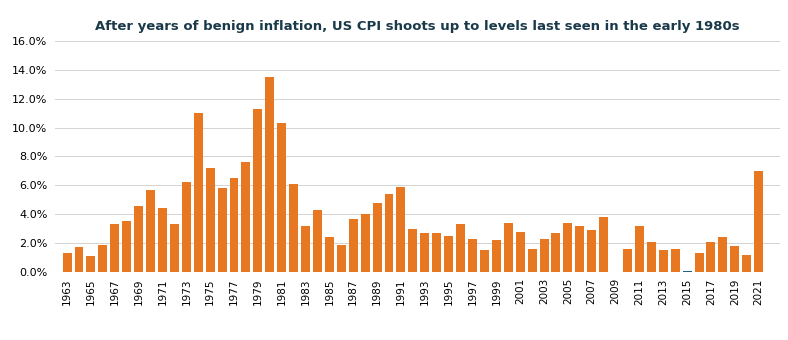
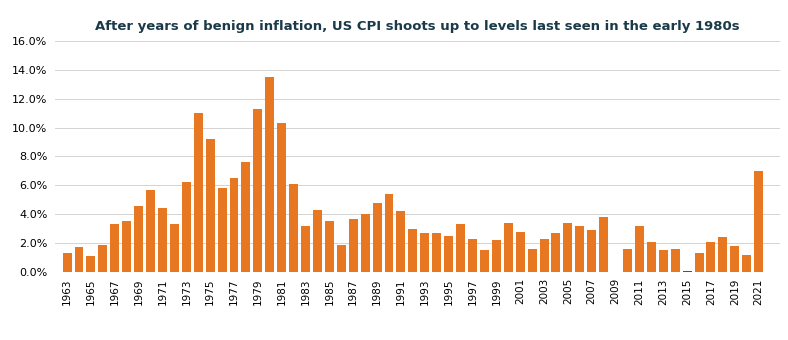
1975: 7.2% -> 9.2%
1985: 2.4% -> 3.5%
1991: 5.9% -> 4.2%
